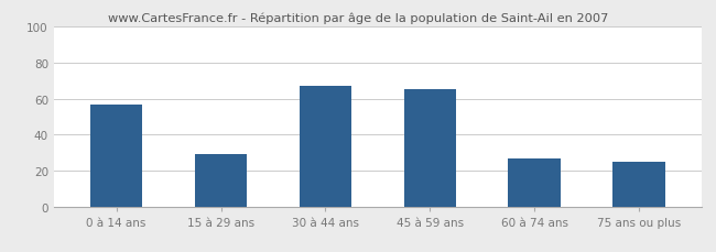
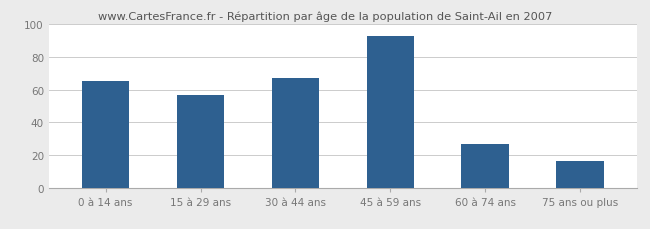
0 à 14 ans: 57 -> 65
15 à 29 ans: 29 -> 57
45 à 59 ans: 65 -> 93
75 ans ou plus: 25 -> 16
